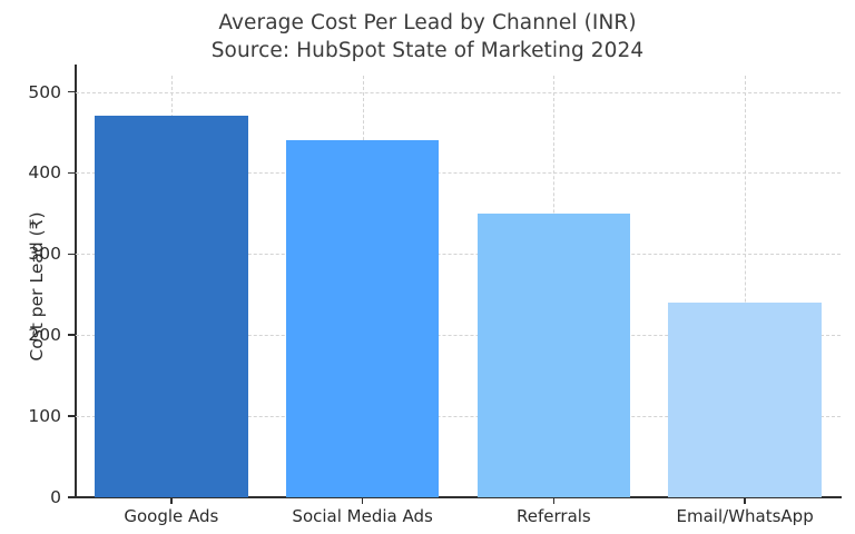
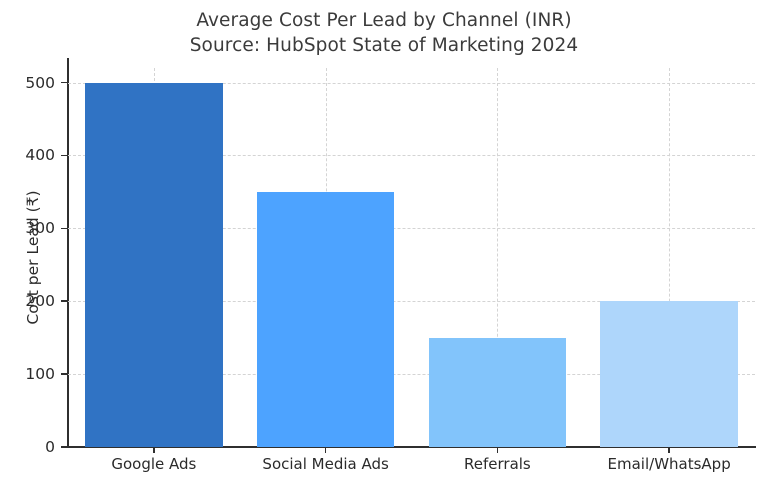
Google Ads: 470 -> 500
Social Media Ads: 440 -> 350
Referrals: 350 -> 150
Email/WhatsApp: 240 -> 200
